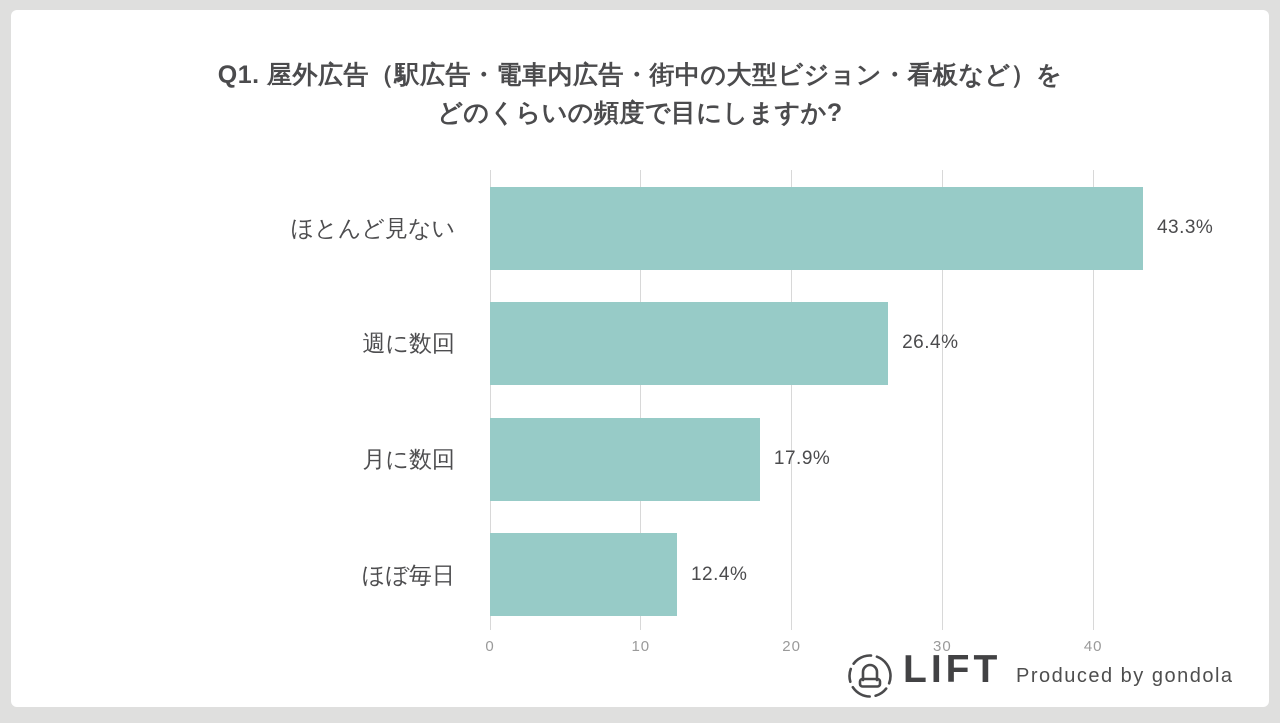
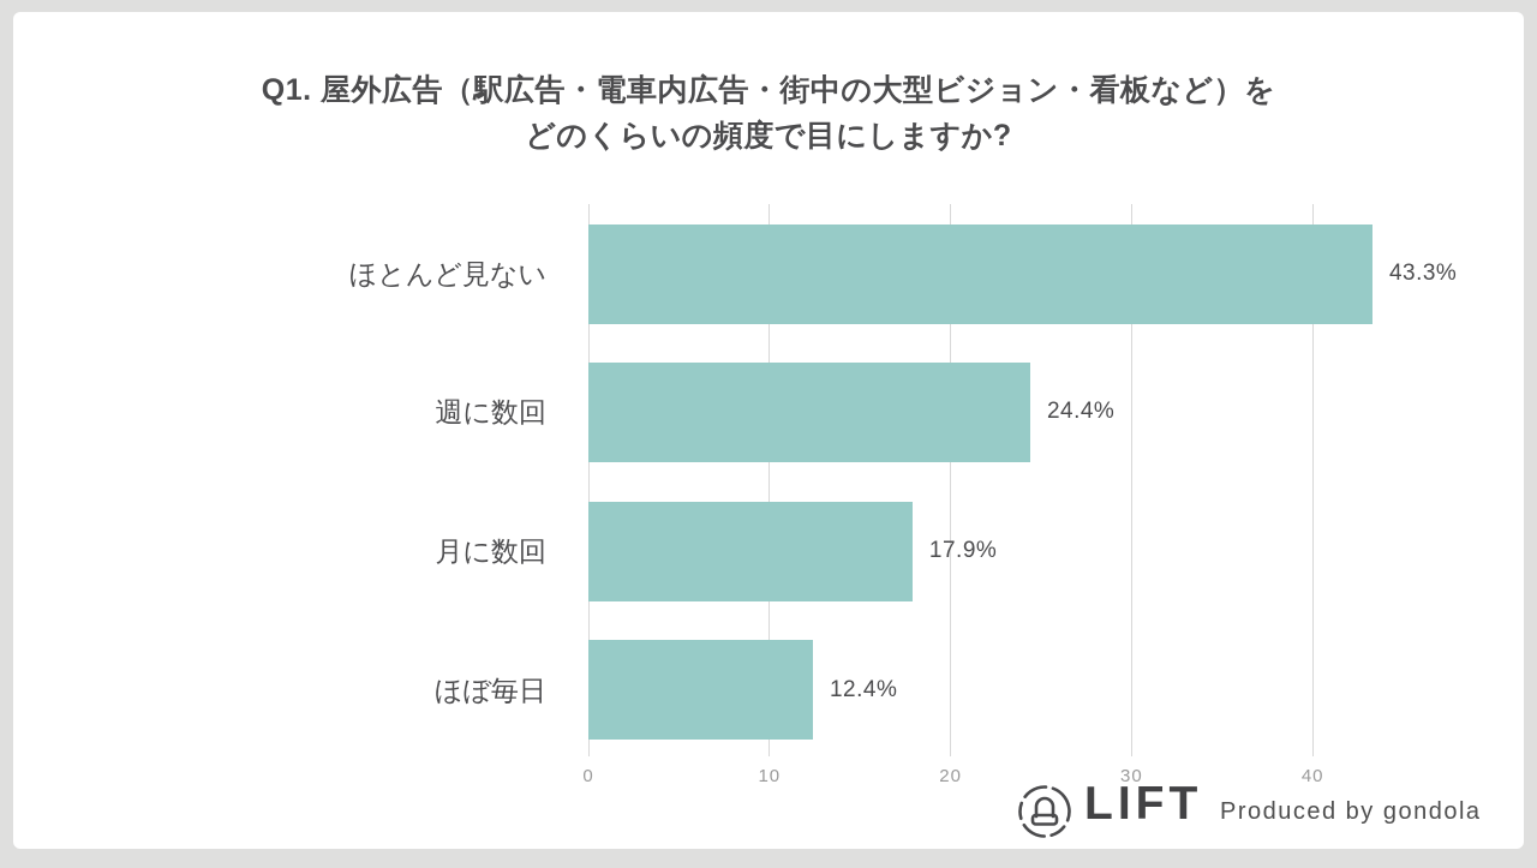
週に数回: 26.4% -> 24.4%
